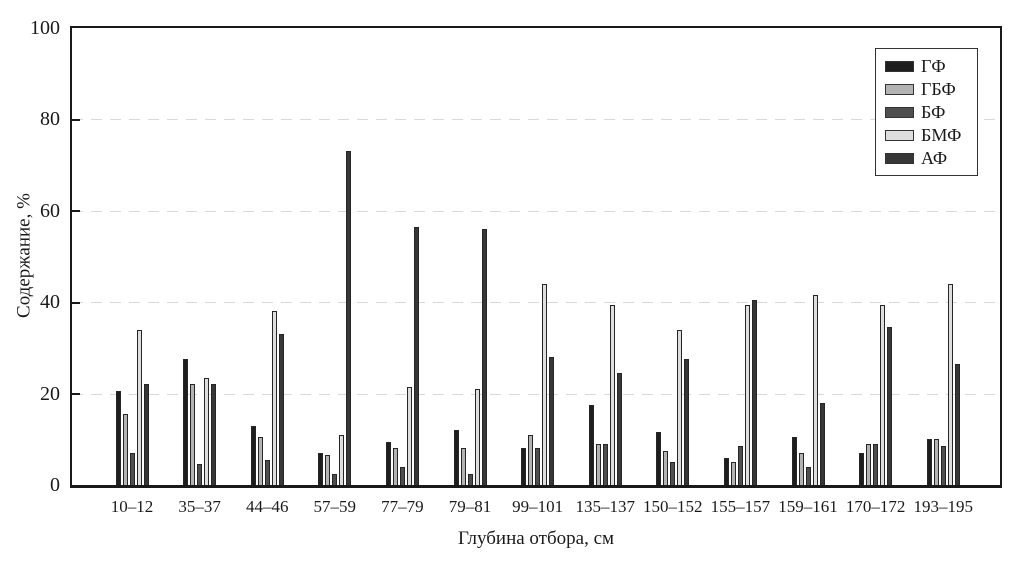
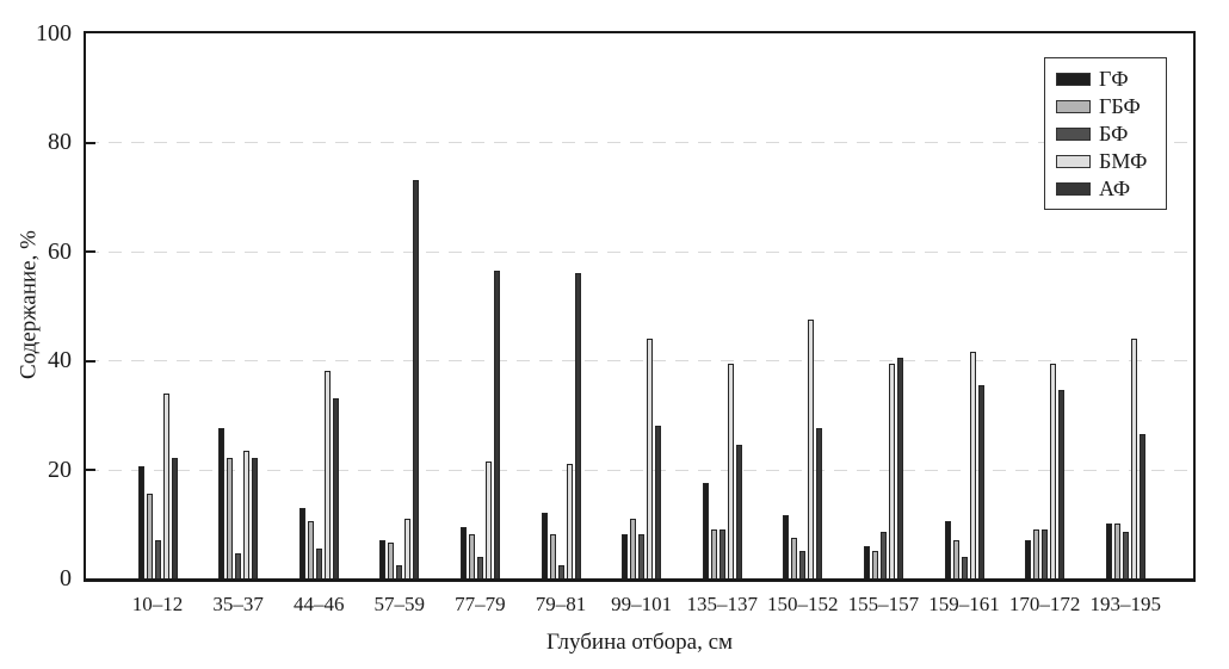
БМФ/150–152: 34 -> 48
АФ/159–161: 18 -> 36
